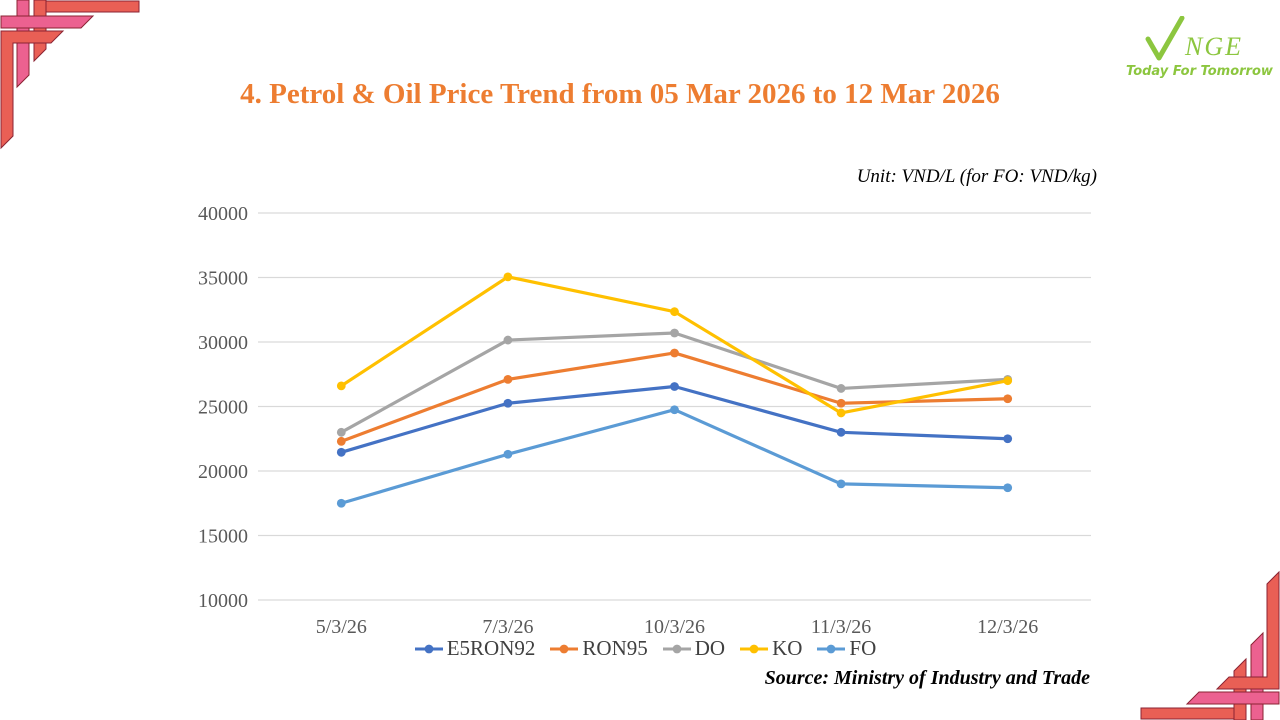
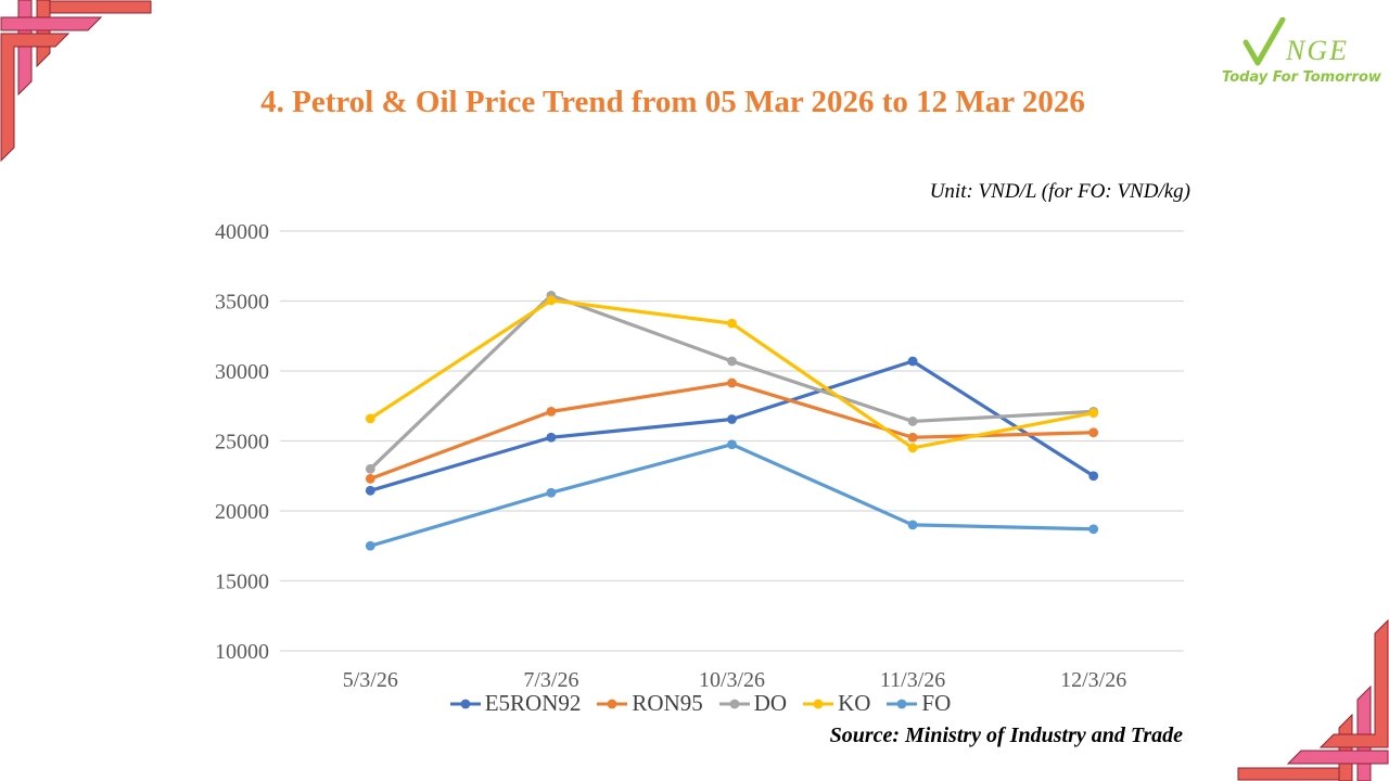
DO/7/3/26: 30200 -> 35400
KO/10/3/26: 32400 -> 33400
E5RON92/11/3/26: 23000 -> 30700
